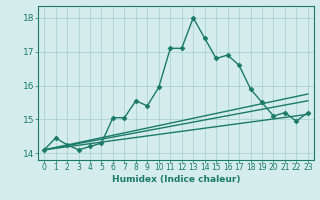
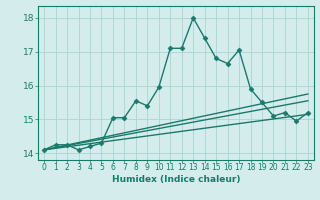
1: 14.45 -> 14.25
16: 16.90 -> 16.65
17: 16.60 -> 17.05
